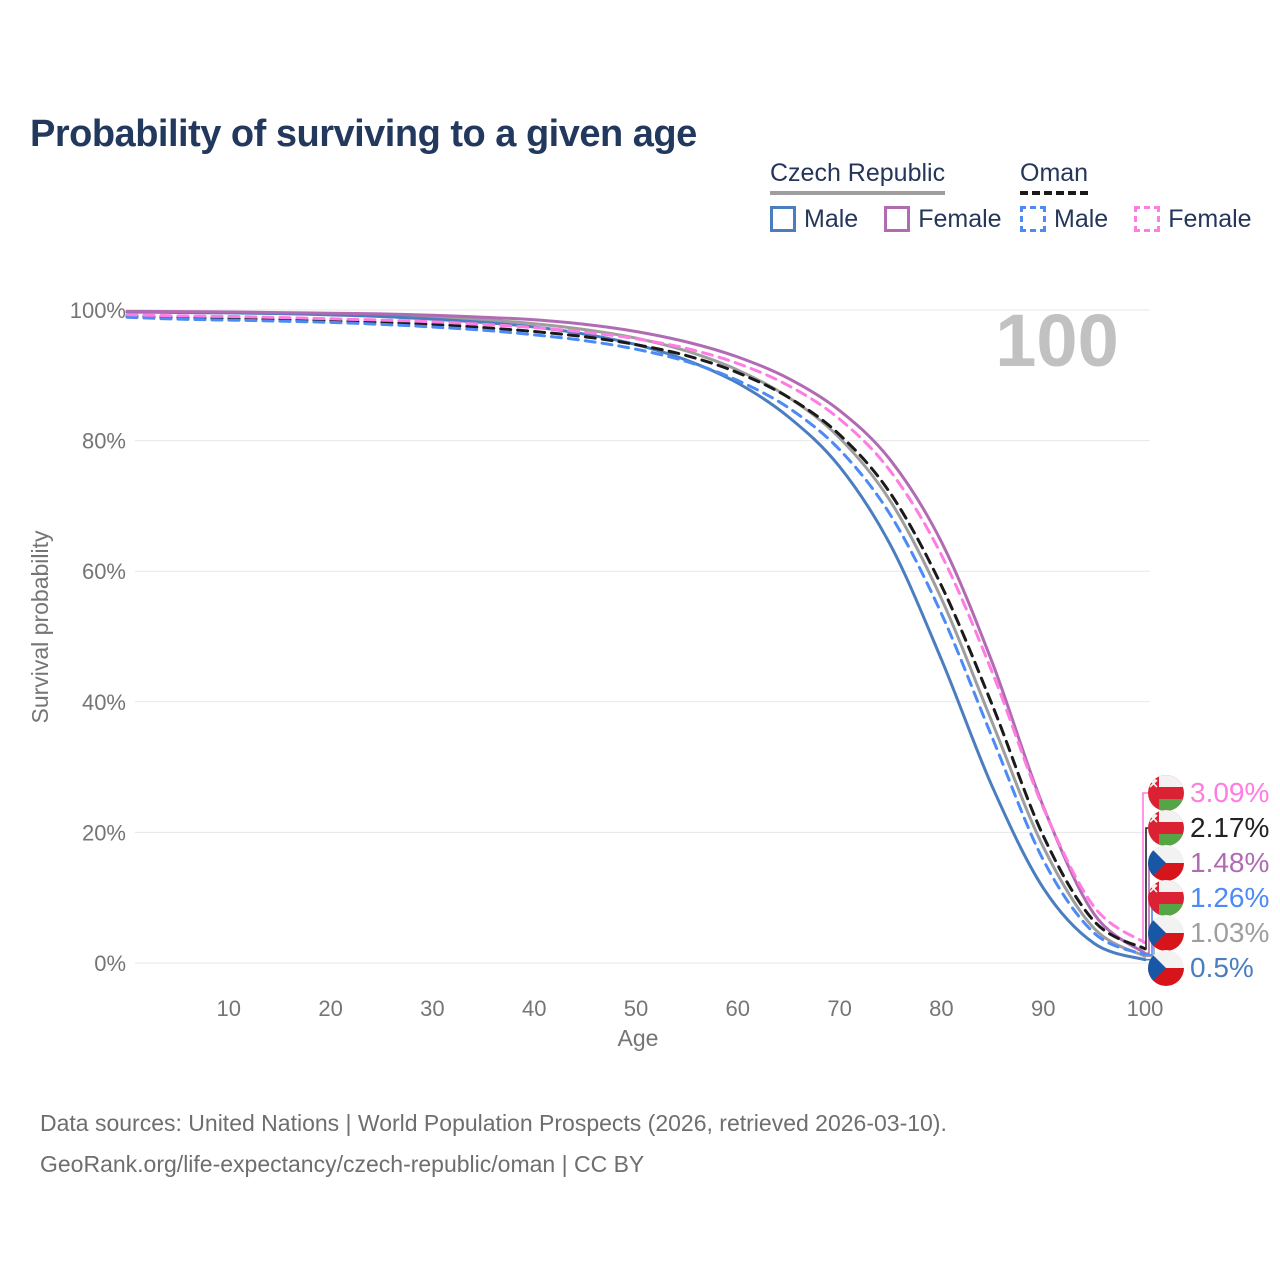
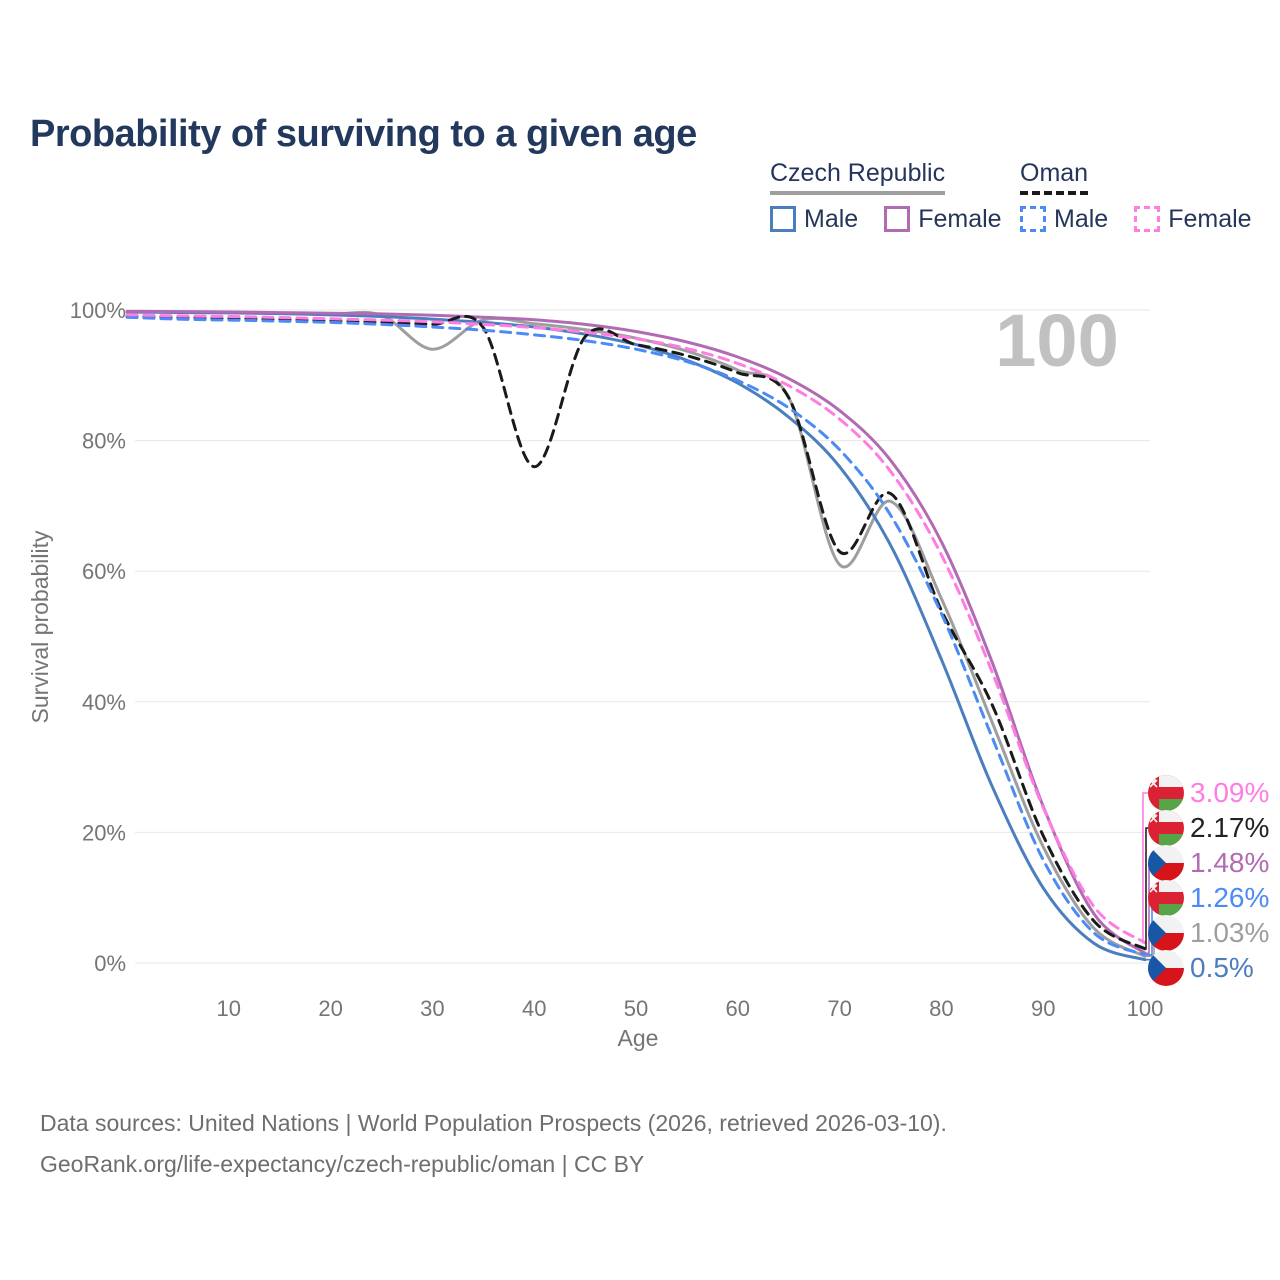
Czech Republic/30: 99% -> 94%
Oman/40: 97% -> 76%
Czech Republic/70: 80% -> 61%
Oman/70: 81% -> 63%
Oman/80: 58% -> 54%
